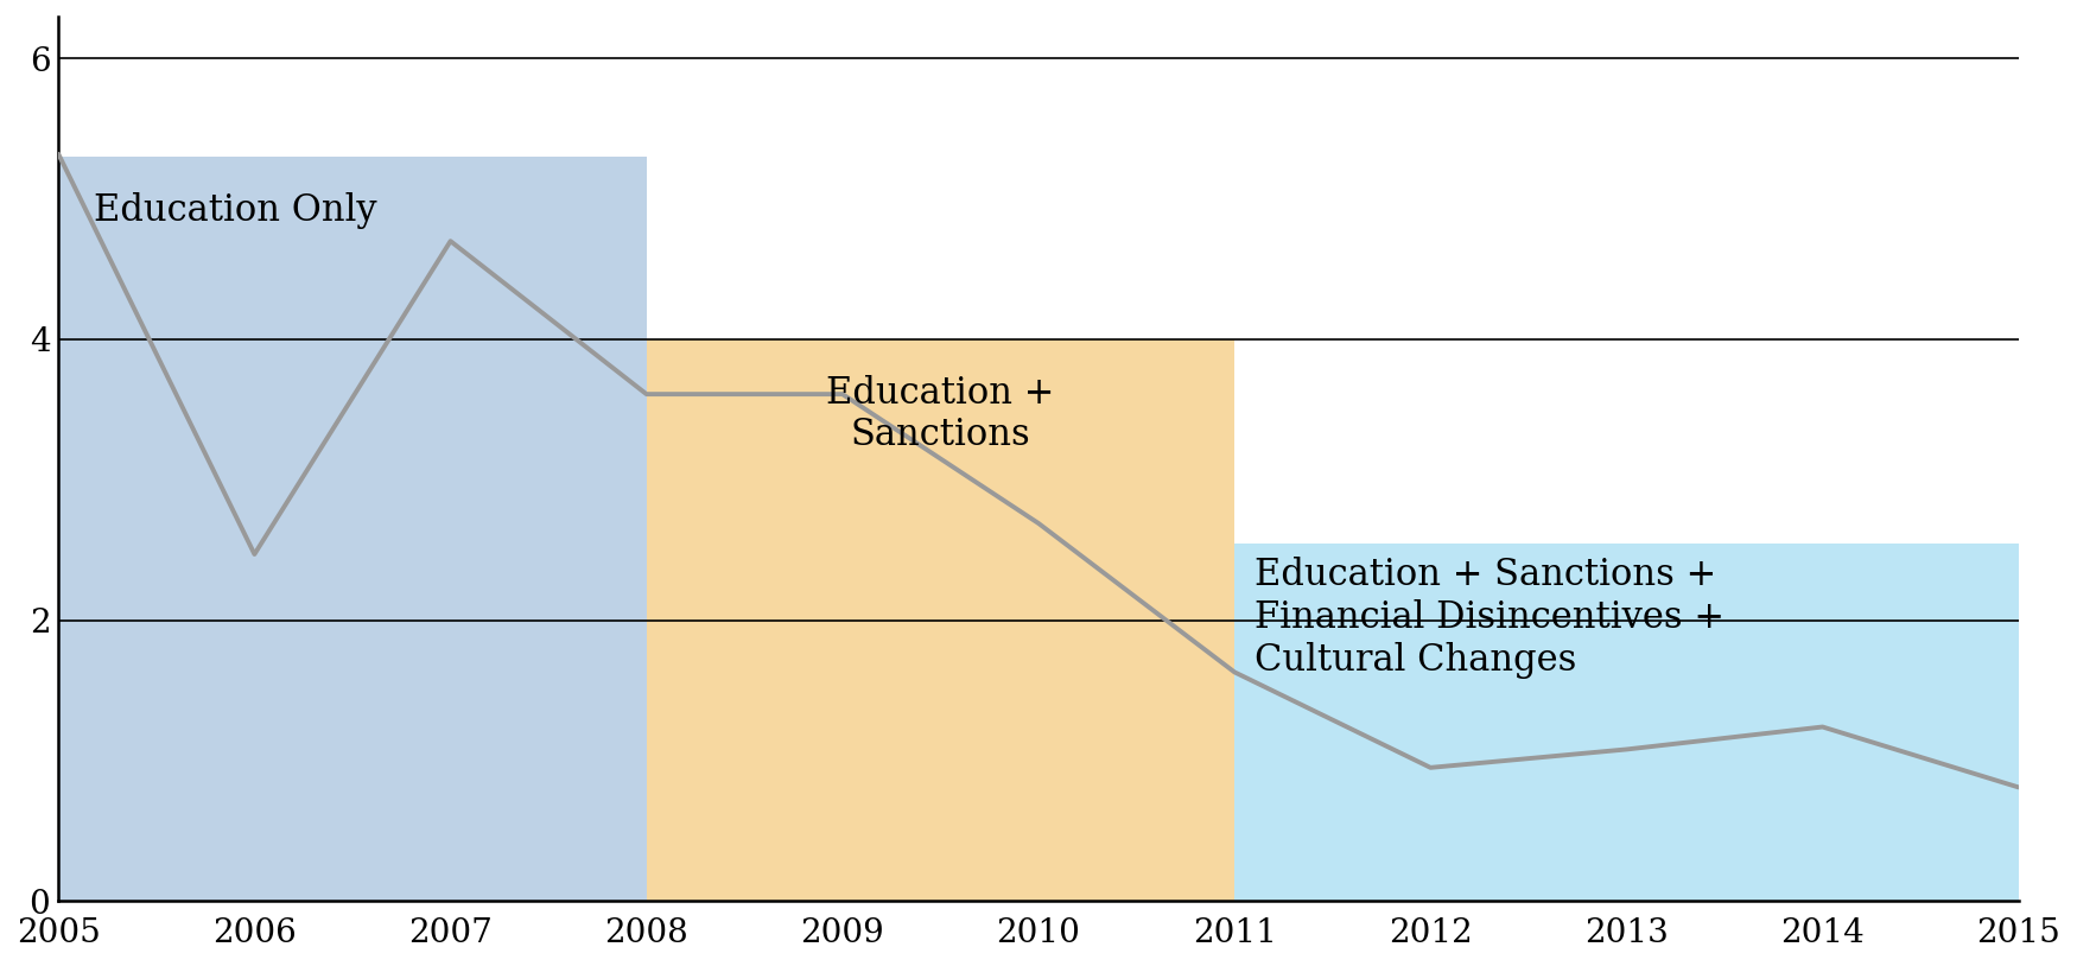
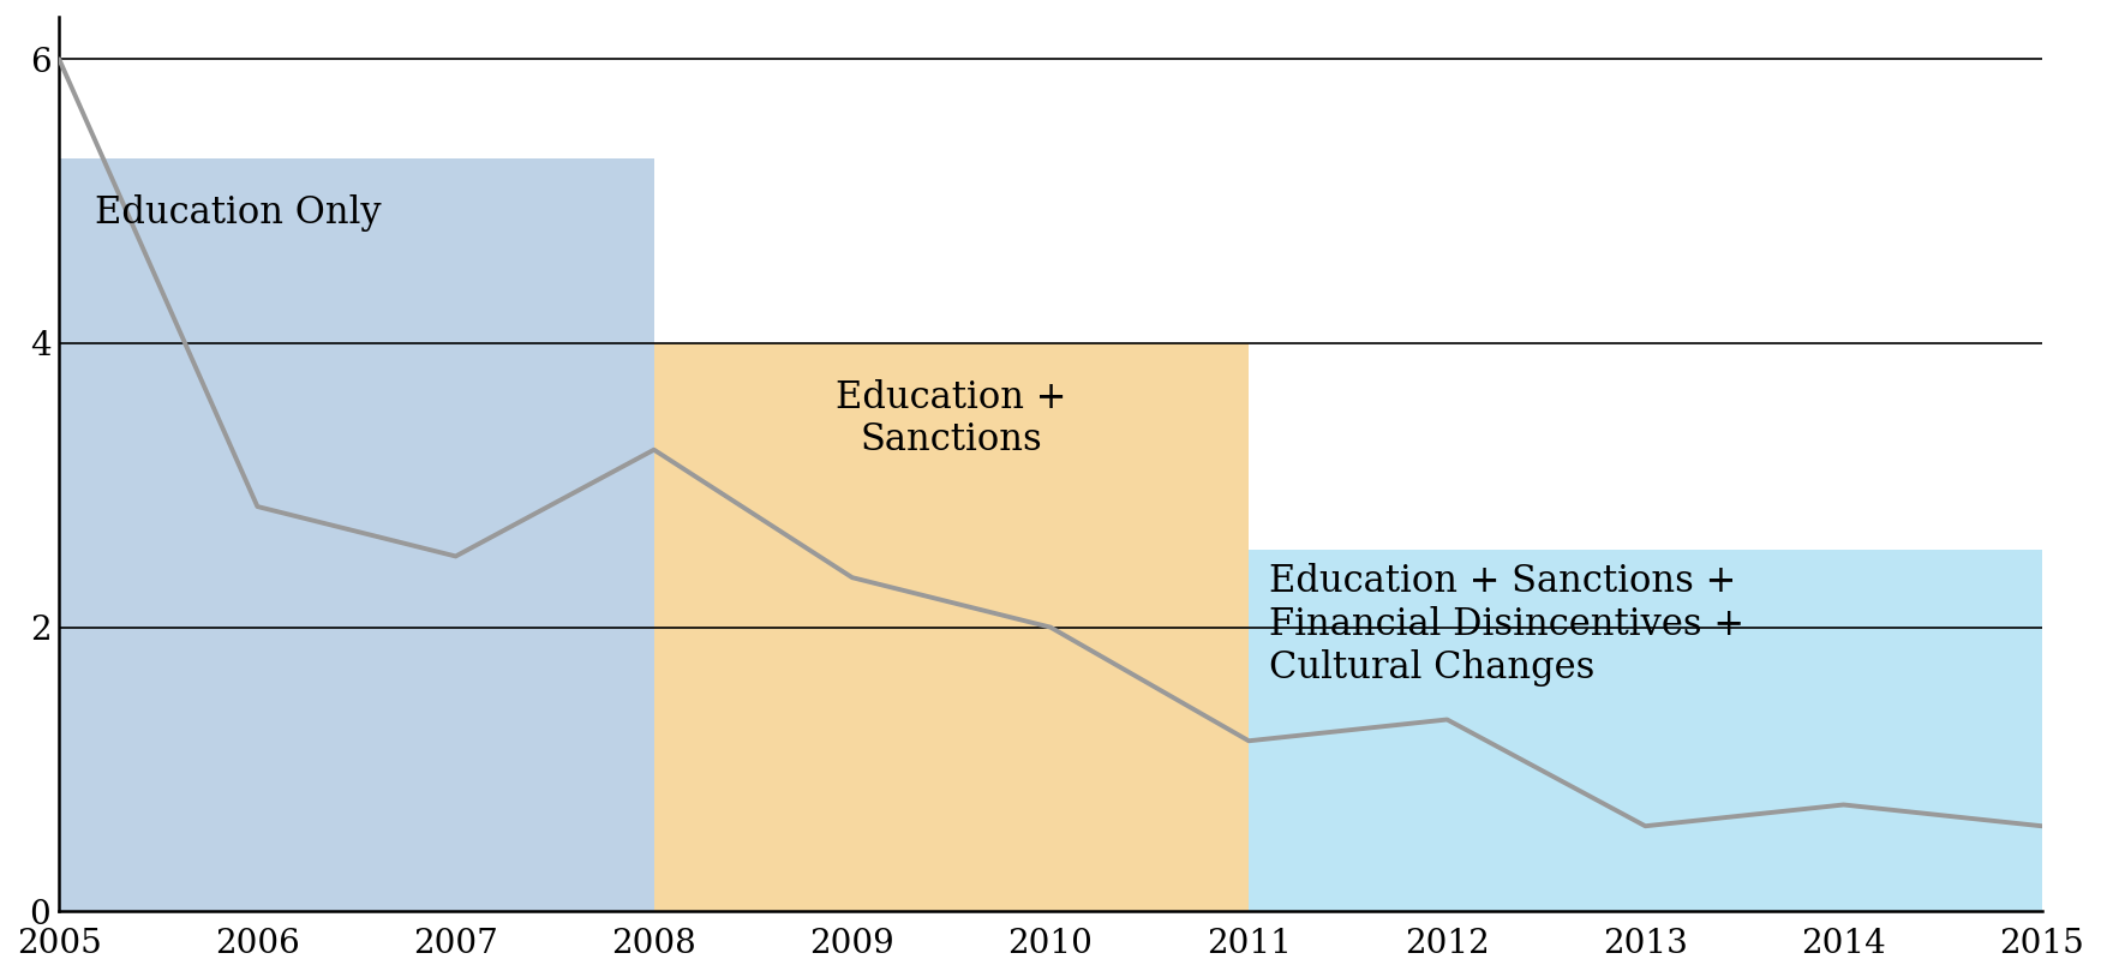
2005: 5.32 -> 6.00
2006: 2.47 -> 2.85
2007: 4.70 -> 2.50
2008: 3.61 -> 3.25
2009: 3.61 -> 2.35
2010: 2.69 -> 2.00
2011: 1.63 -> 1.20
2012: 0.95 -> 1.35
2013: 1.08 -> 0.60
2014: 1.24 -> 0.75
2015: 0.81 -> 0.60
